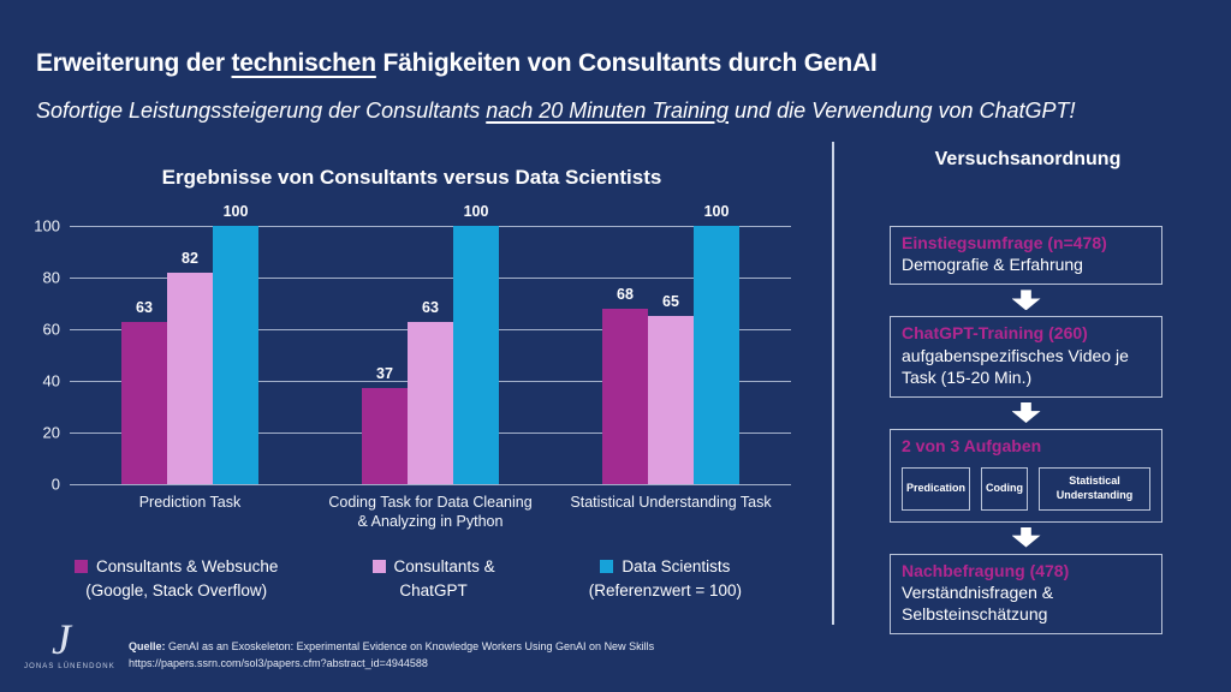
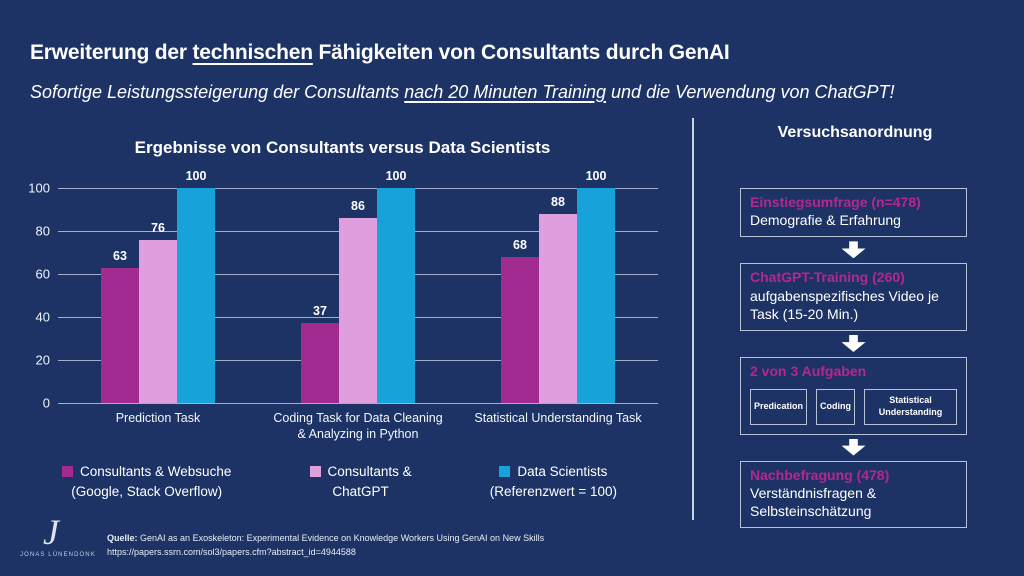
Consultants & ChatGPT/Prediction Task: 82 -> 76
Consultants & ChatGPT/Coding Task for Data Cleaning & Analyzing in Python: 63 -> 86
Consultants & ChatGPT/Statistical Understanding Task: 65 -> 88
